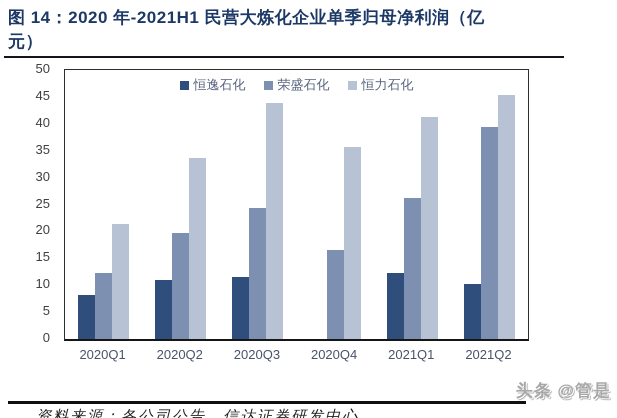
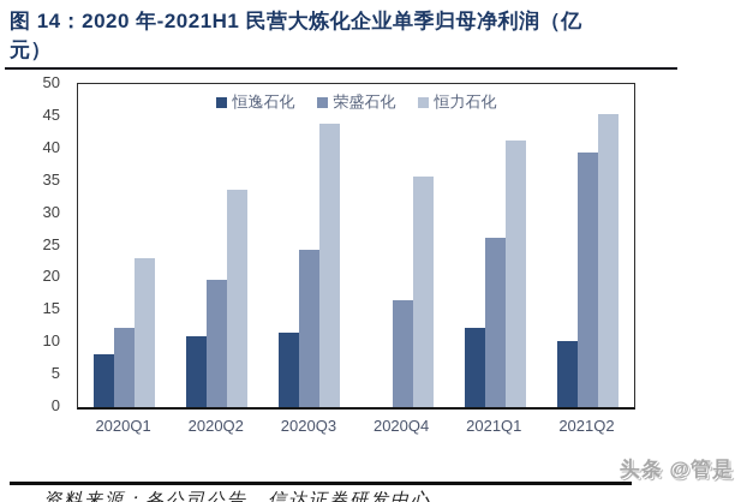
恒力石化/2020Q1: 21 -> 23
